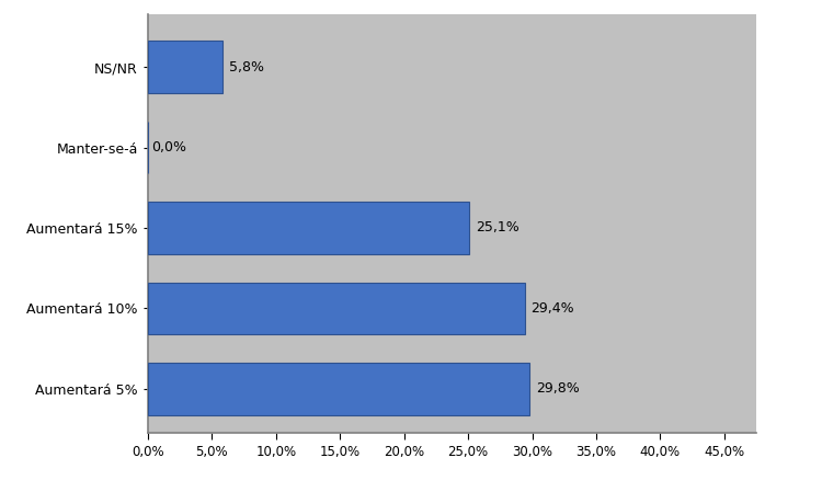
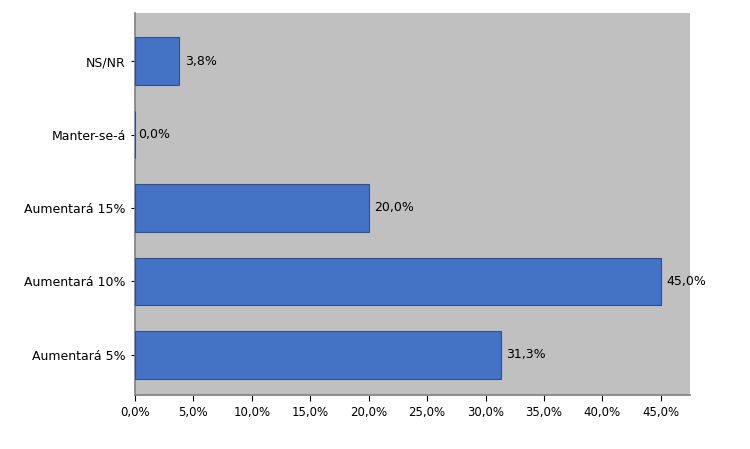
NS/NR: 5,8% -> 3,8%
Aumentará 15%: 25,1% -> 20,0%
Aumentará 10%: 29,4% -> 45,0%
Aumentará 5%: 29,8% -> 31,3%
